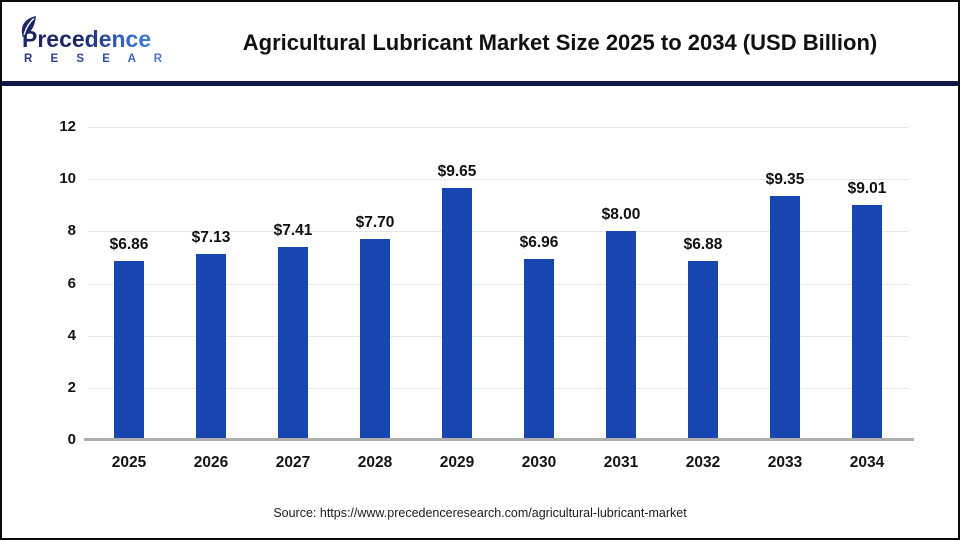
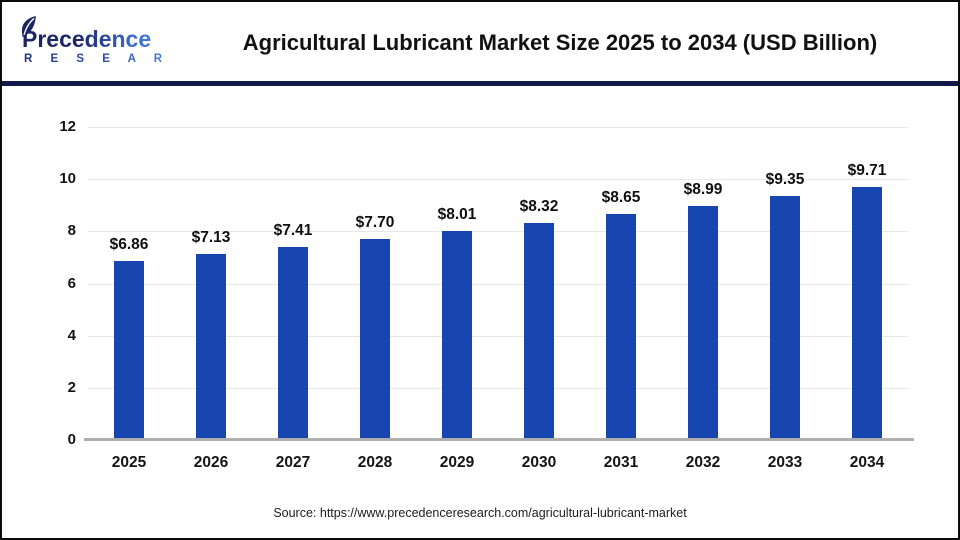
2029: $9.65 -> $8.01
2030: $6.96 -> $8.32
2031: $8.00 -> $8.65
2032: $6.88 -> $8.99
2034: $9.01 -> $9.71
